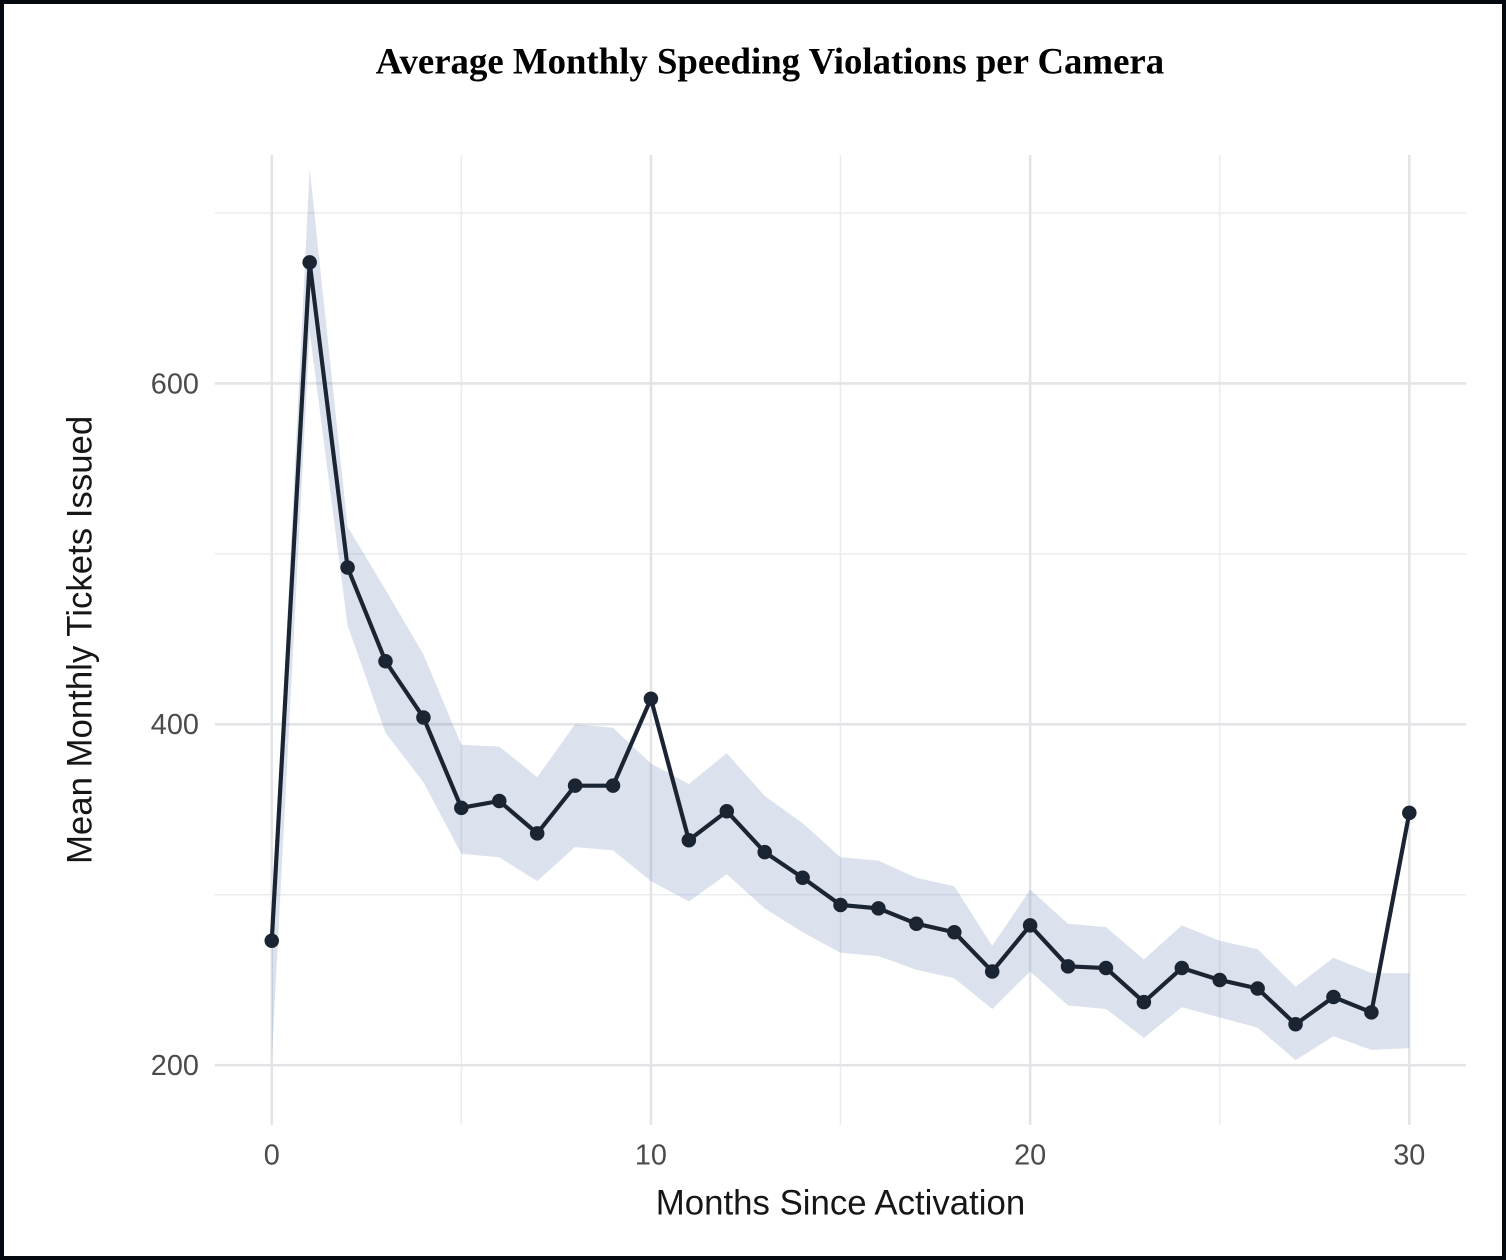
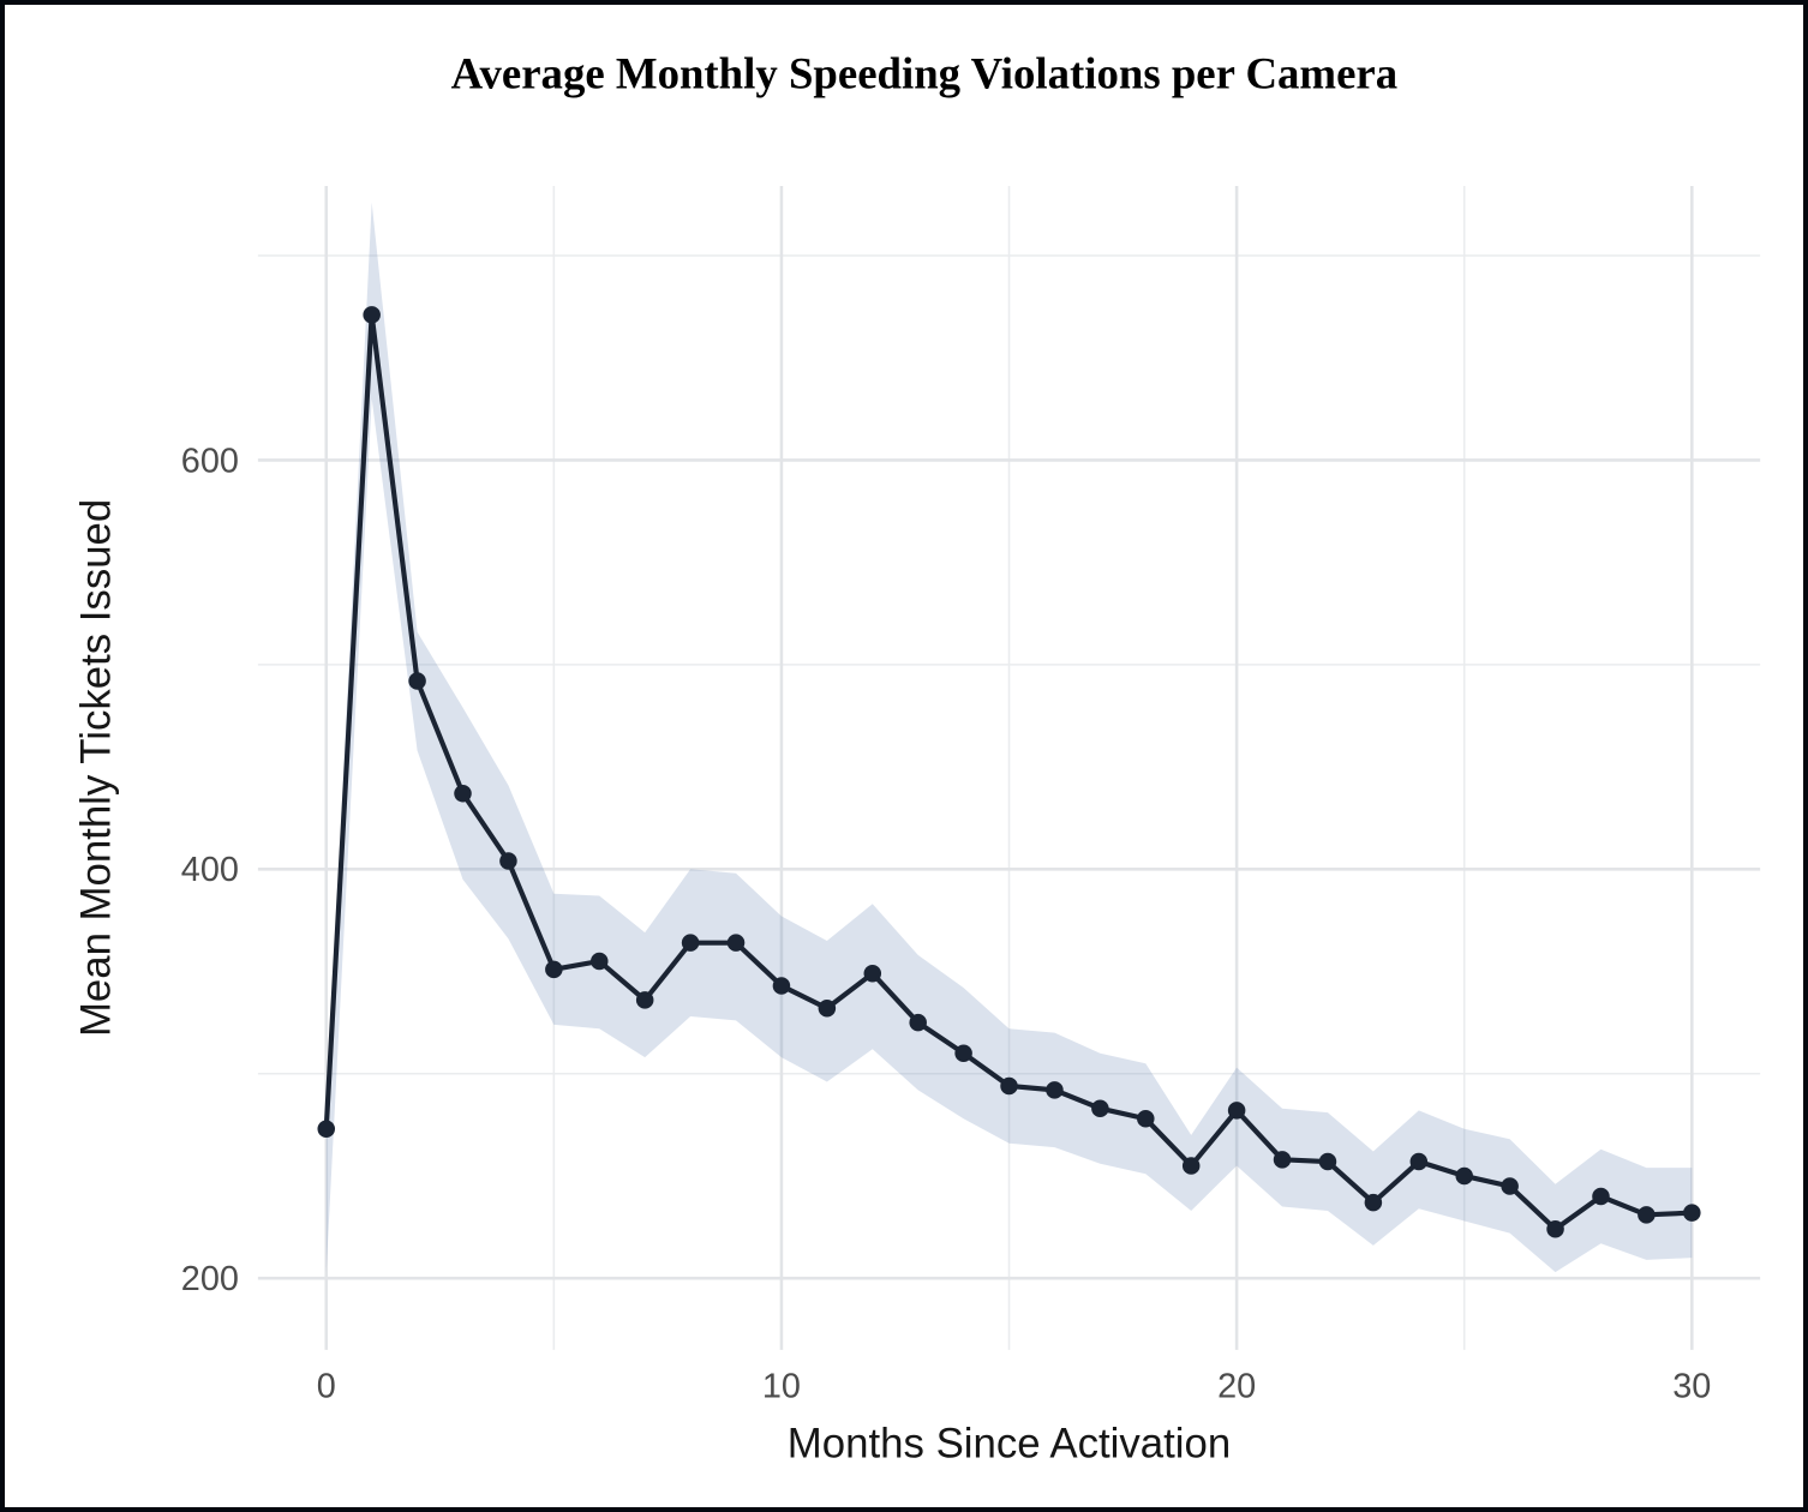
10: 415 -> 343
30: 348 -> 232
